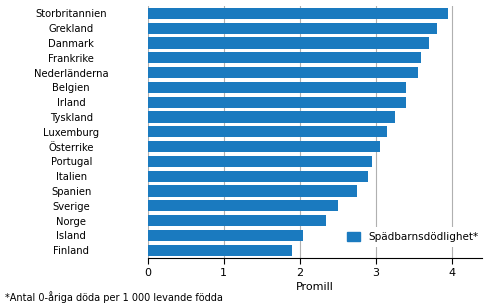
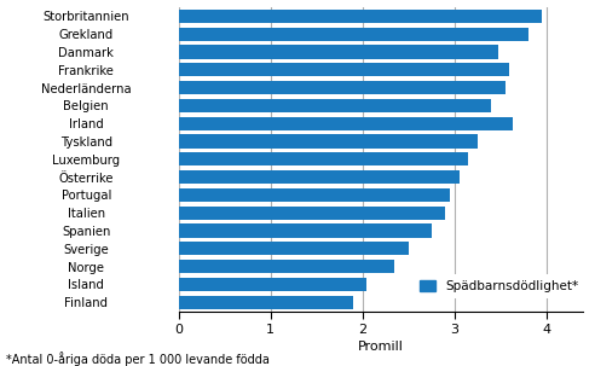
Danmark: 3.70 -> 3.48
Irland: 3.40 -> 3.64
